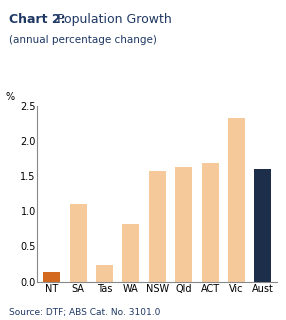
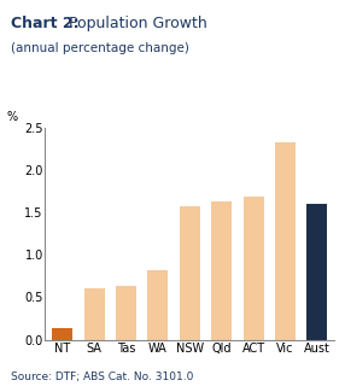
SA: 1.10 -> 0.60
Tas: 0.24 -> 0.63
